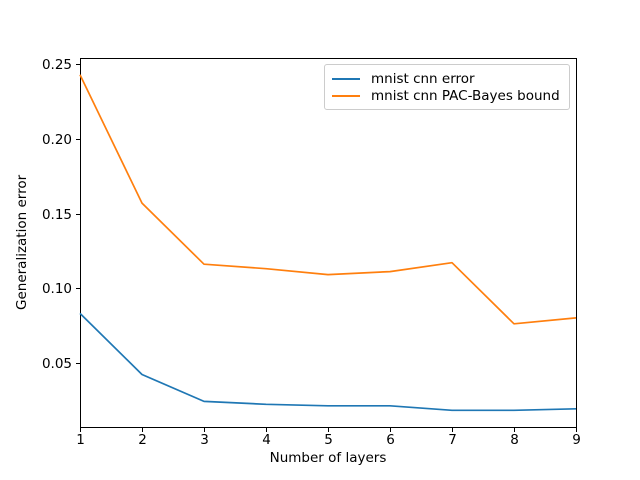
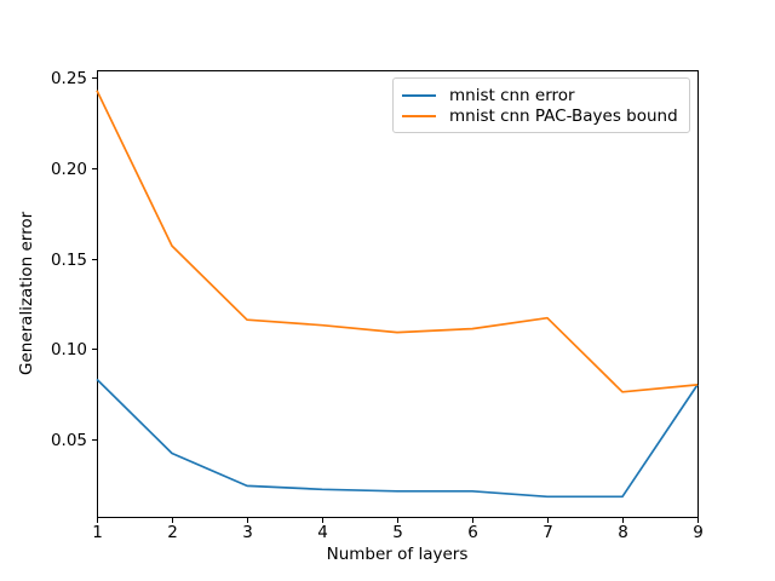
mnist cnn error/9: 0.019 -> 0.080
